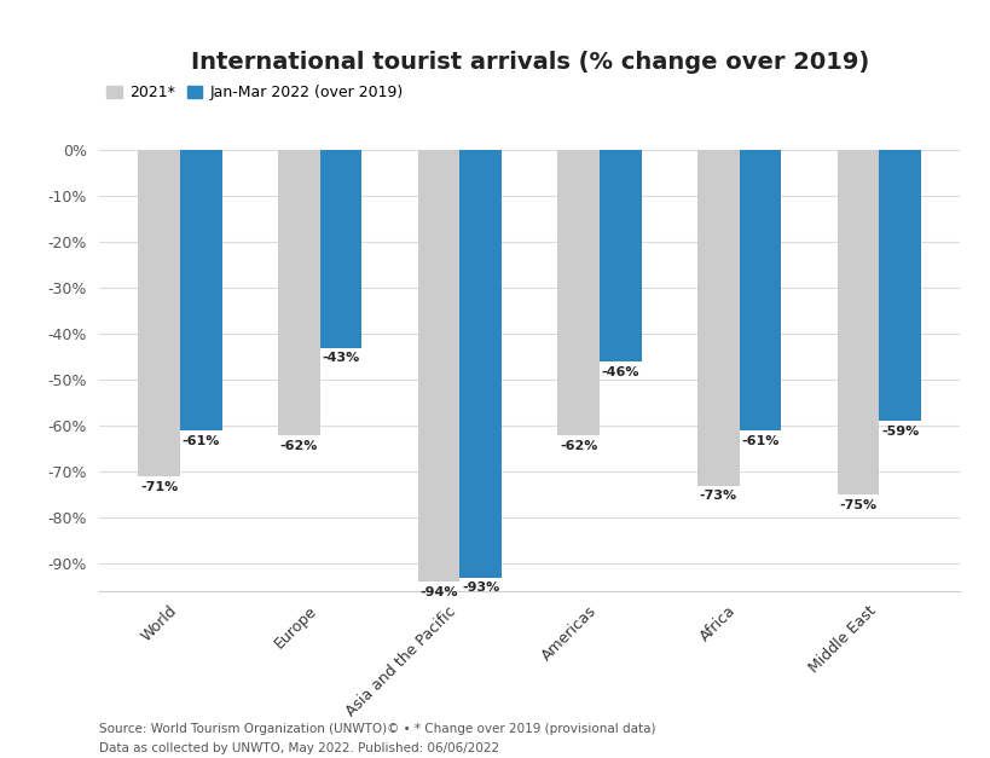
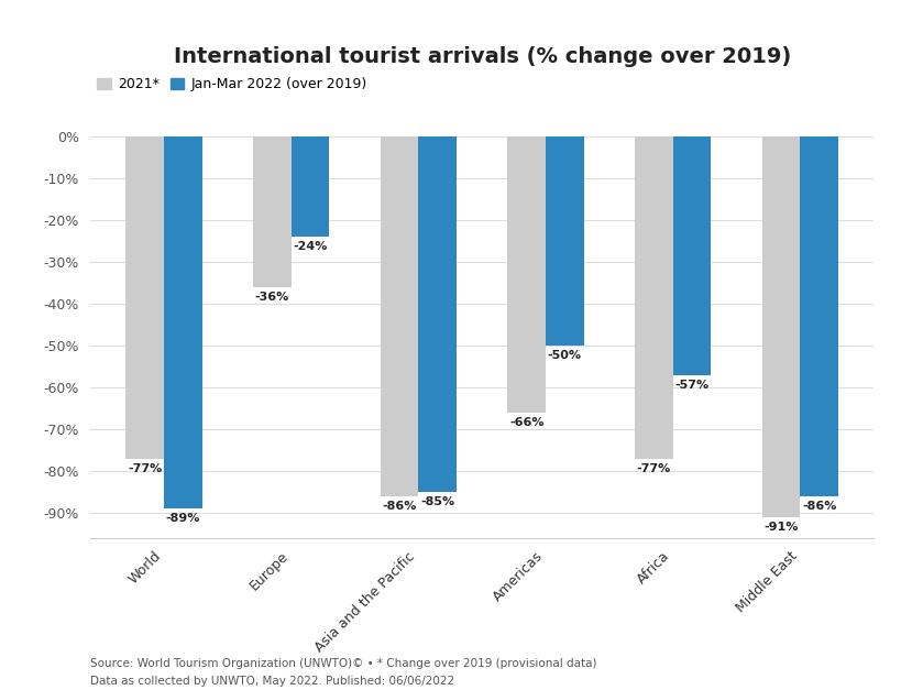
2021*/World: -71% -> -77%
Jan-Mar 2022 (over 2019)/World: -61% -> -89%
2021*/Europe: -62% -> -36%
Jan-Mar 2022 (over 2019)/Europe: -43% -> -24%
2021*/Asia and the Pacific: -94% -> -86%
Jan-Mar 2022 (over 2019)/Asia and the Pacific: -93% -> -85%
2021*/Americas: -62% -> -66%
Jan-Mar 2022 (over 2019)/Americas: -46% -> -50%
2021*/Africa: -73% -> -77%
Jan-Mar 2022 (over 2019)/Africa: -61% -> -57%
2021*/Middle East: -75% -> -91%
Jan-Mar 2022 (over 2019)/Middle East: -59% -> -86%
